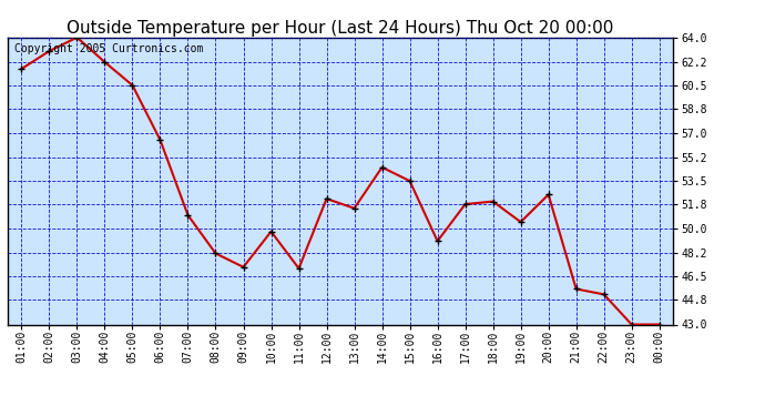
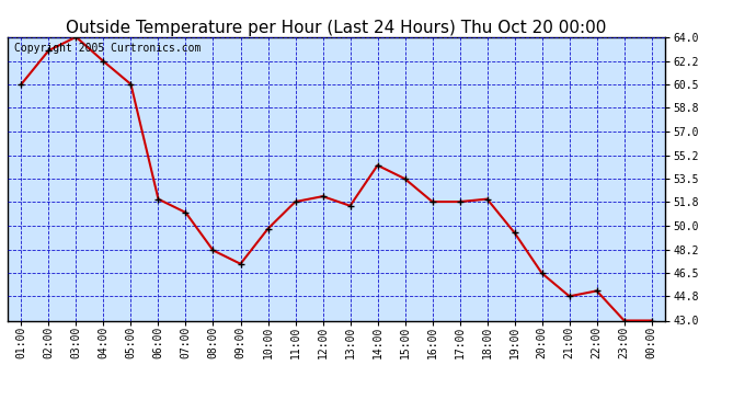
01:00: 61.7 -> 60.5
06:00: 56.5 -> 52.0
11:00: 47.1 -> 51.8
16:00: 49.1 -> 51.8
19:00: 50.5 -> 49.5
20:00: 52.5 -> 46.5
21:00: 45.6 -> 44.8
